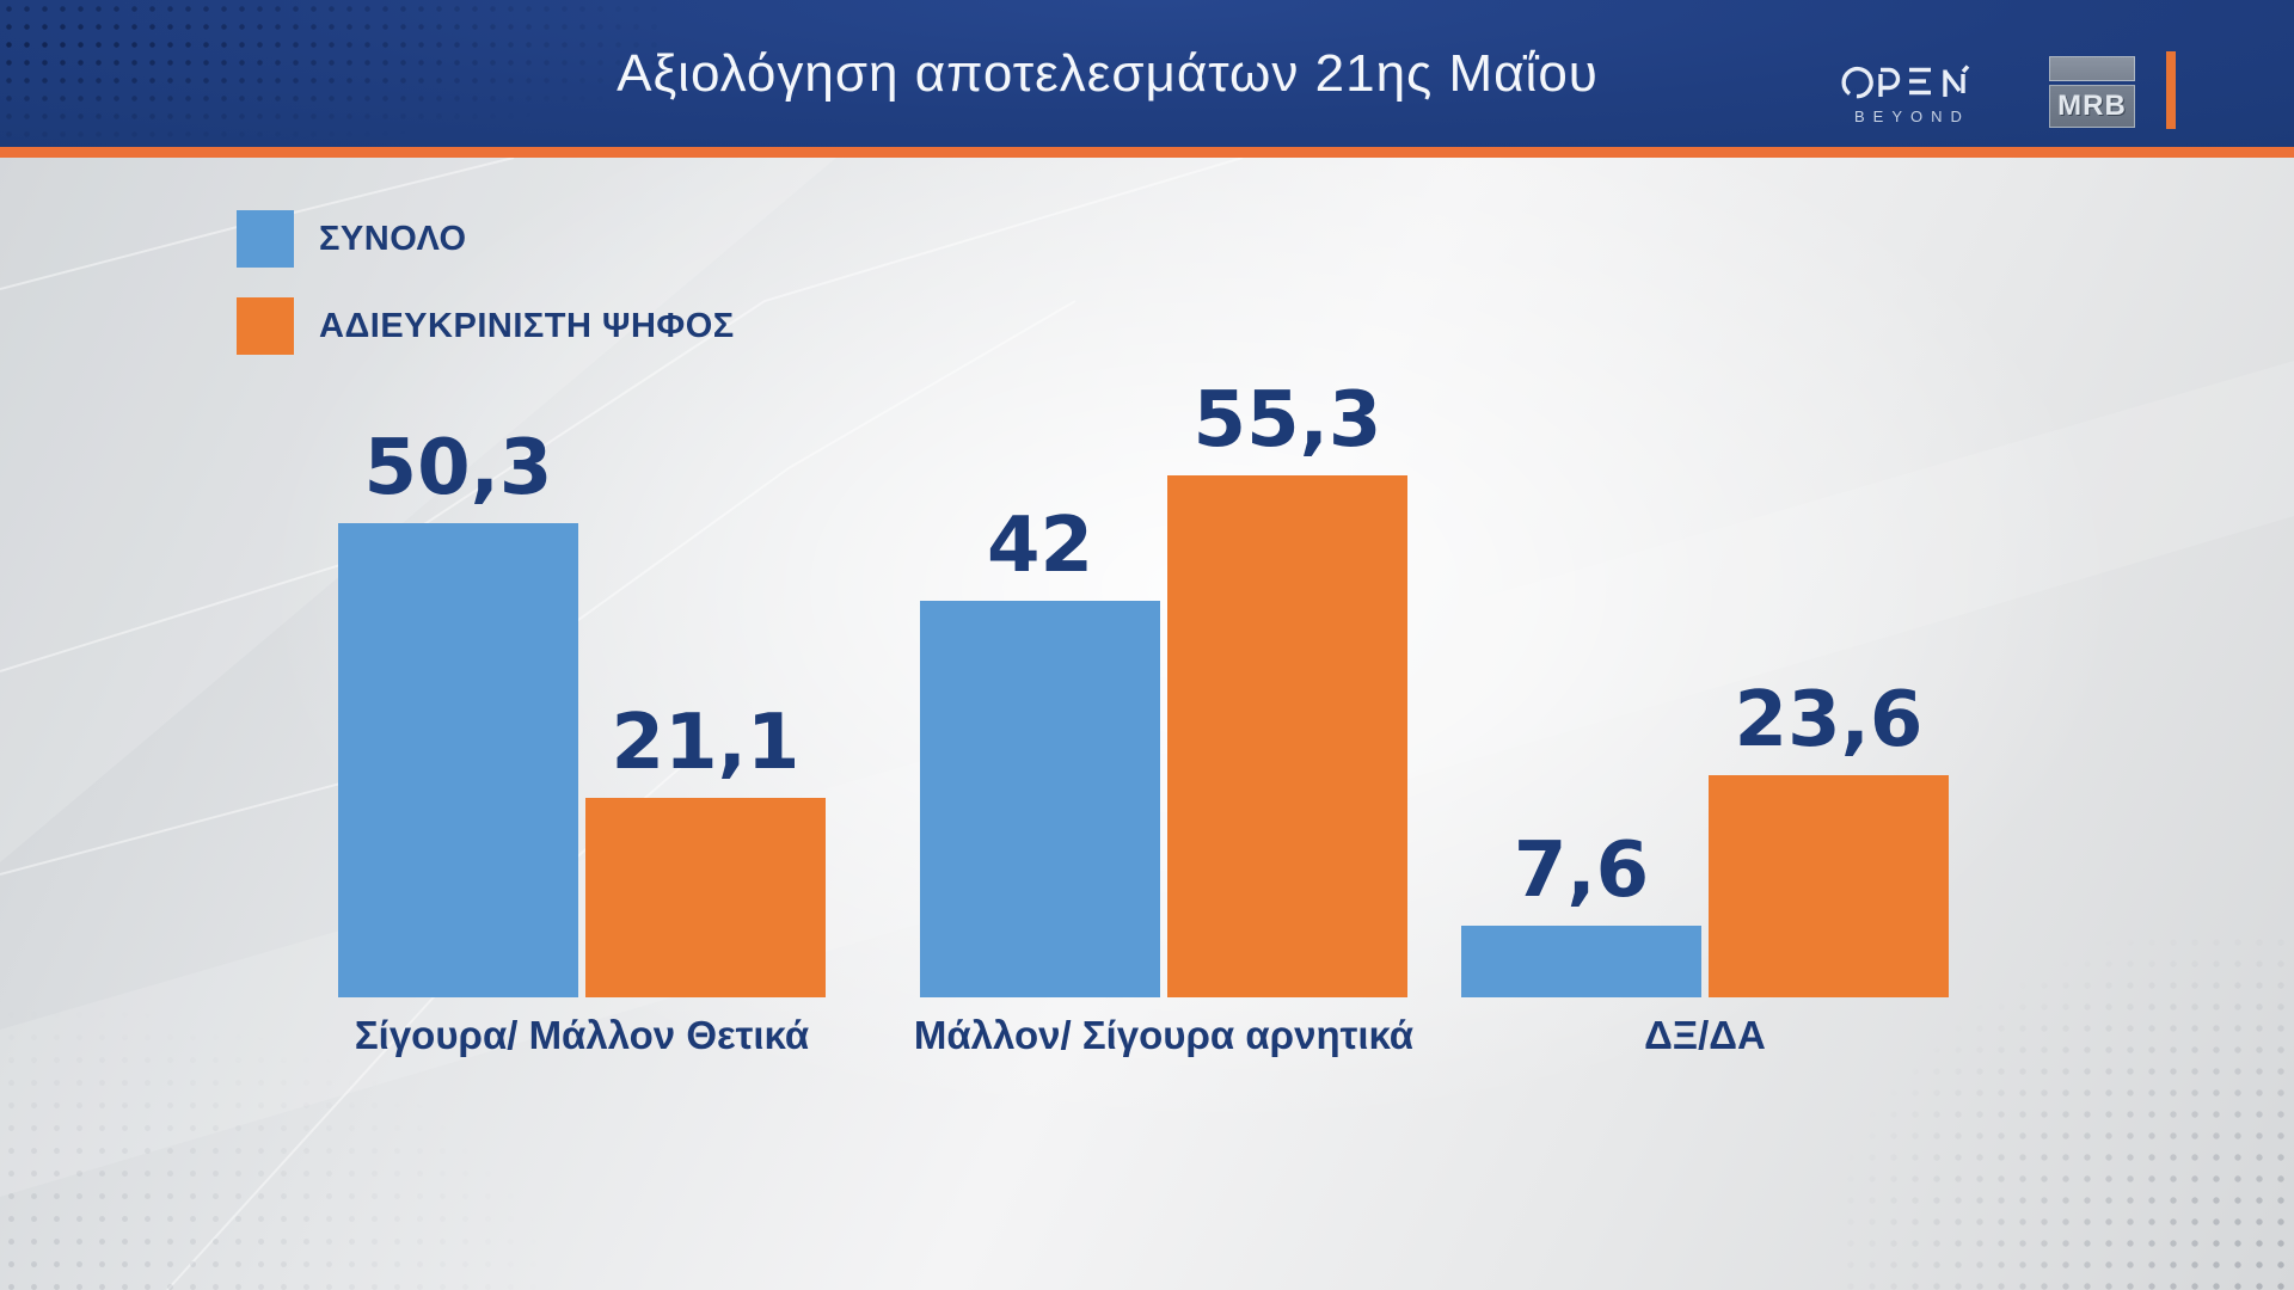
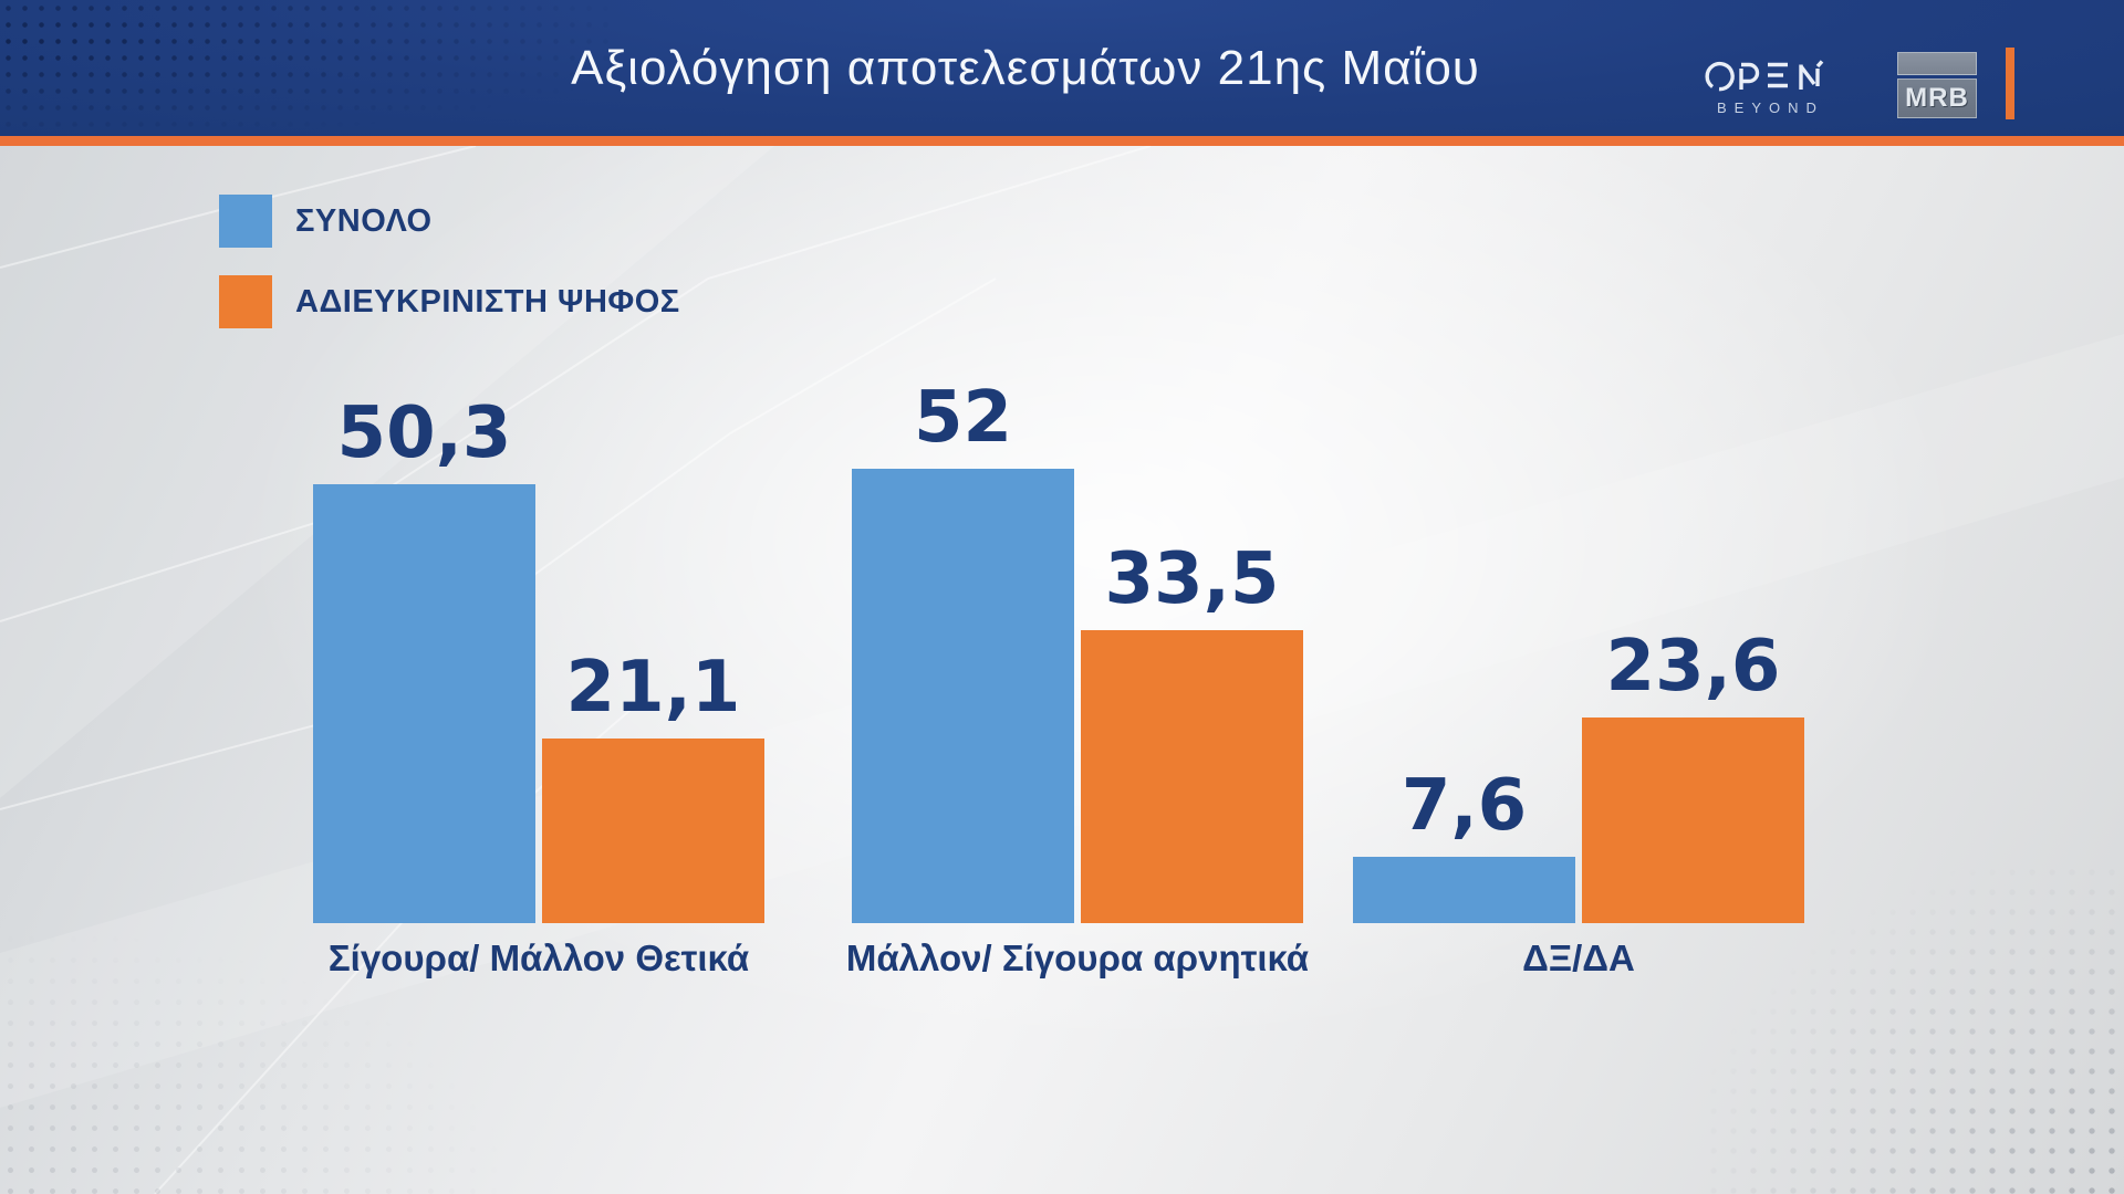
ΣΥΝΟΛΟ/Μάλλον/ Σίγουρα αρνητικά: 42 -> 52
ΑΔΙΕΥΚΡΙΝΙΣΤΗ ΨΗΦΟΣ/Μάλλον/ Σίγουρα αρνητικά: 55,3 -> 33,5
